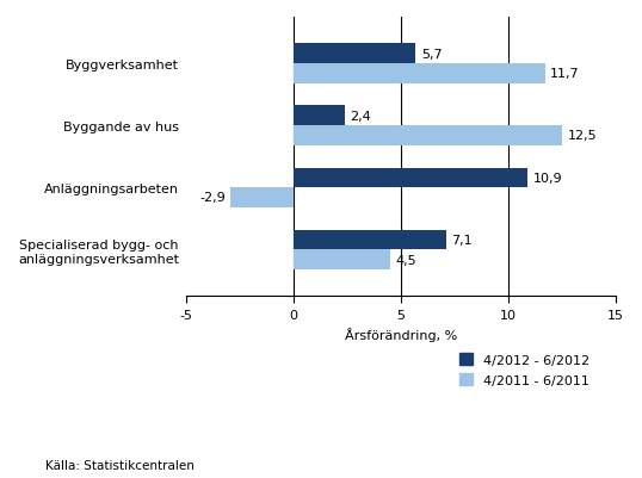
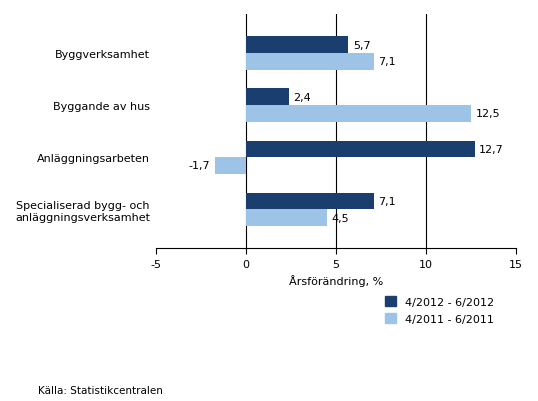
4/2011 - 6/2011/Byggverksamhet: 11,7 -> 7,1
4/2012 - 6/2012/Anläggningsarbeten: 10,9 -> 12,7
4/2011 - 6/2011/Anläggningsarbeten: -2,9 -> -1,7
